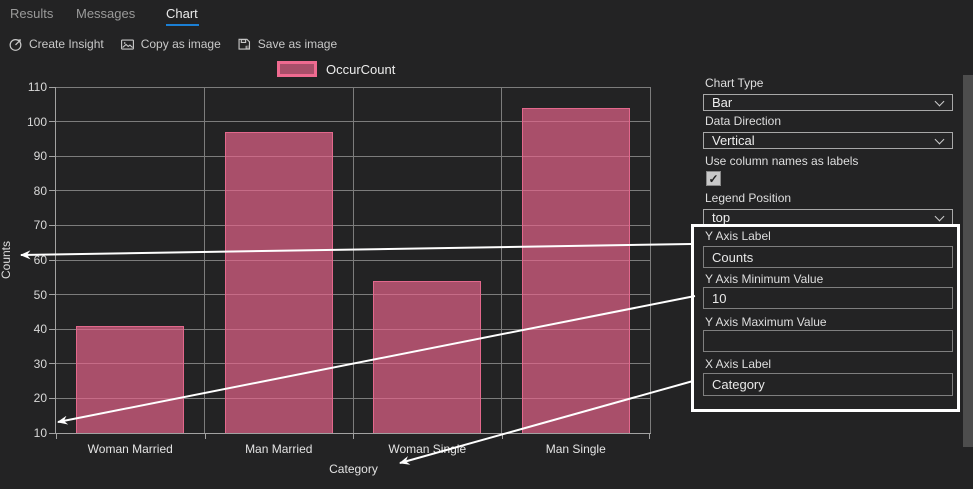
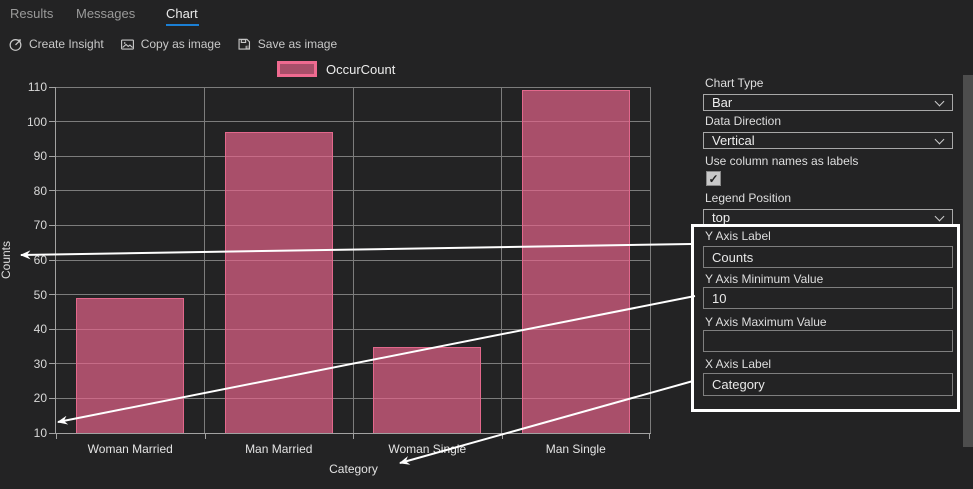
Woman Married: 41 -> 49
Woman Single: 54 -> 35
Man Single: 104 -> 109
